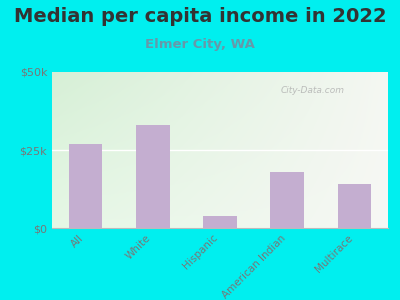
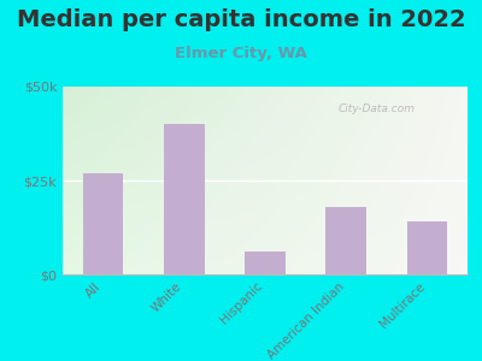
White: $33k -> $40k
Hispanic: $4k -> $6k
